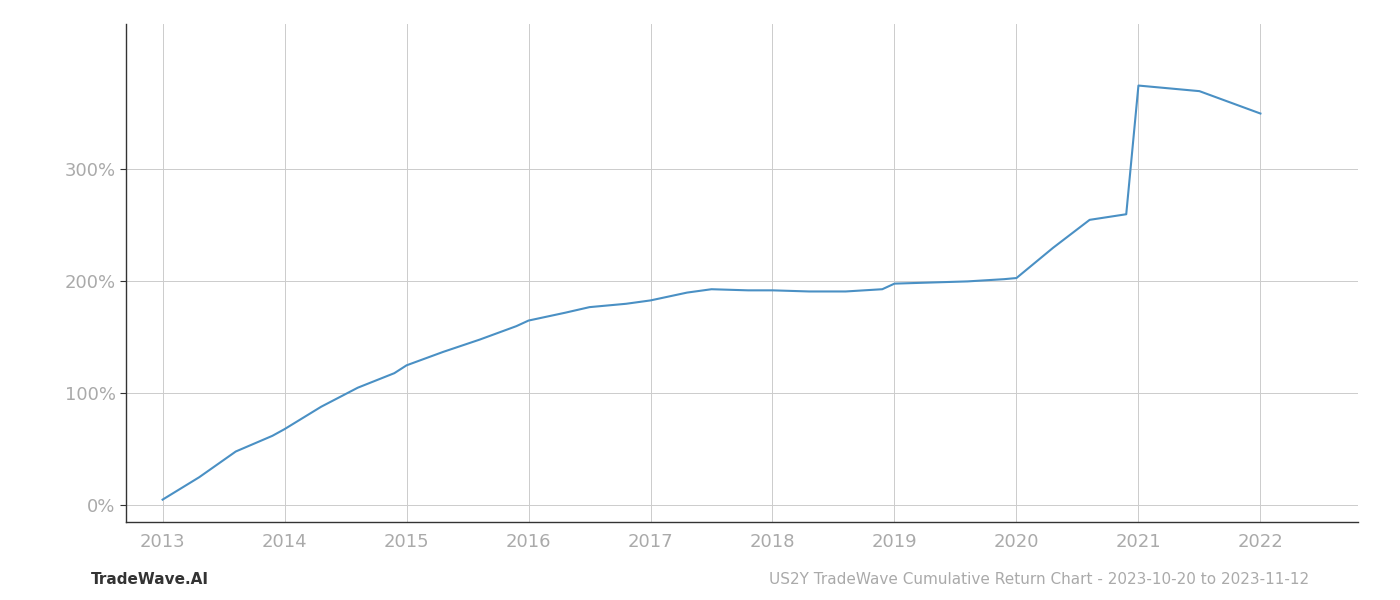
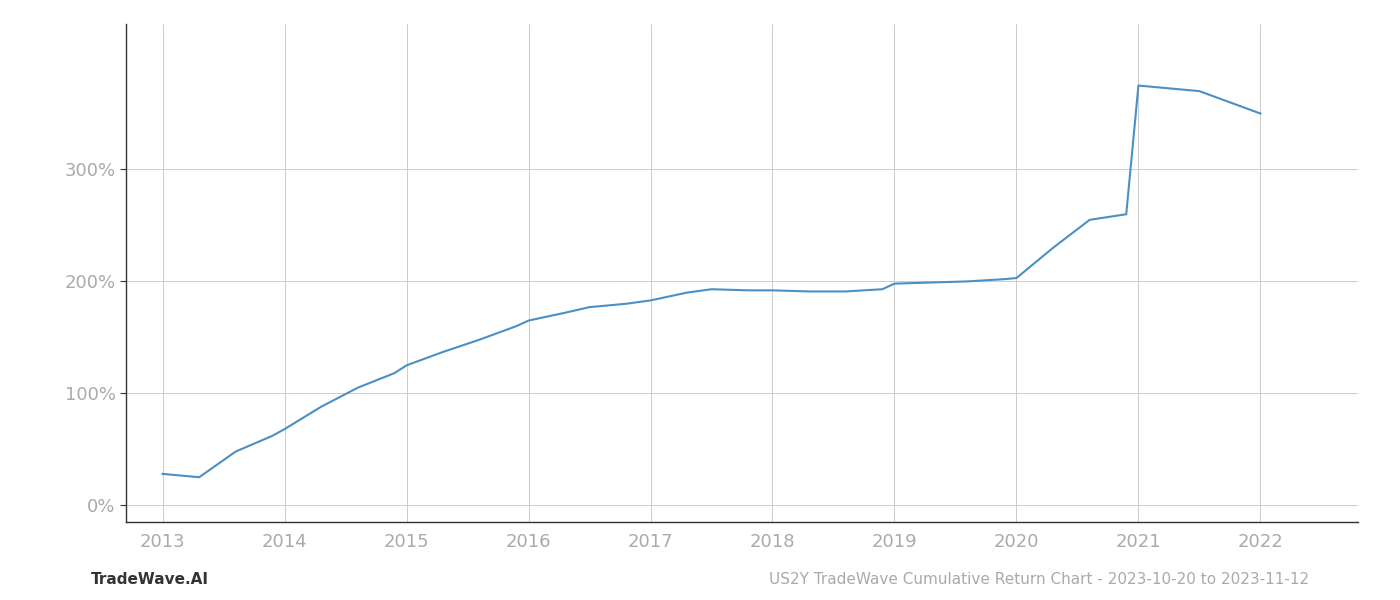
2013: 5% -> 28%
